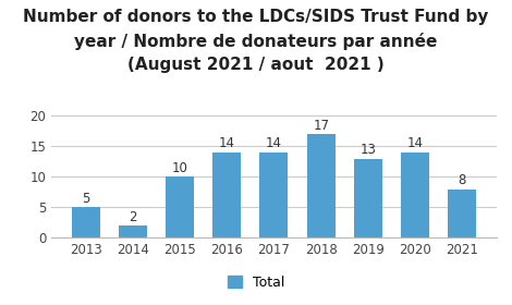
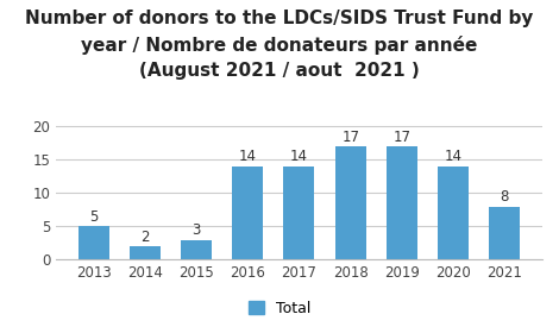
2015: 10 -> 3
2019: 13 -> 17
